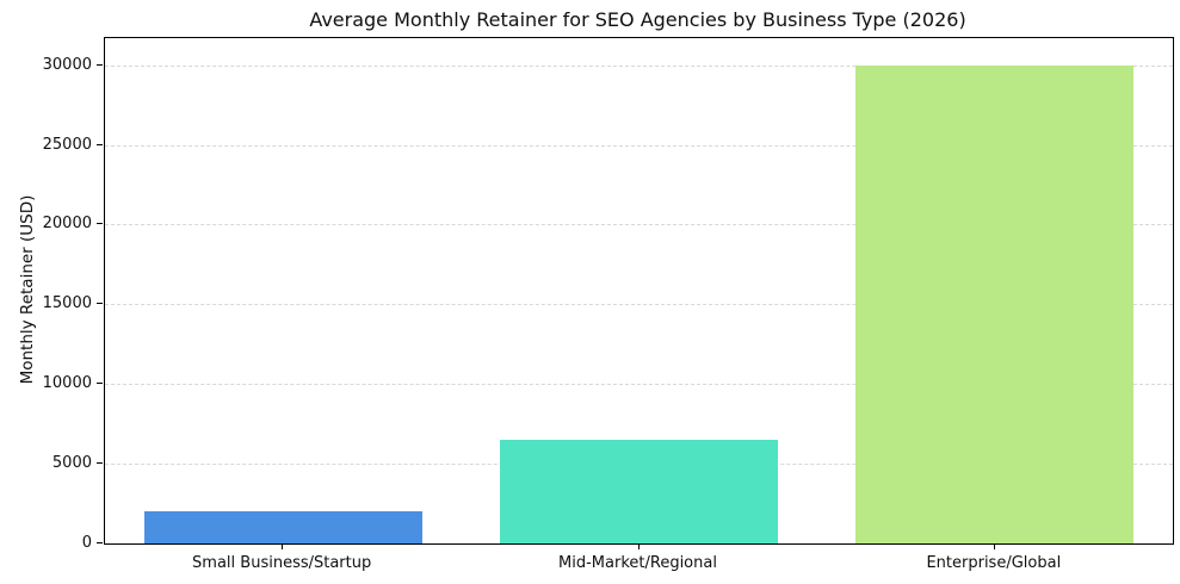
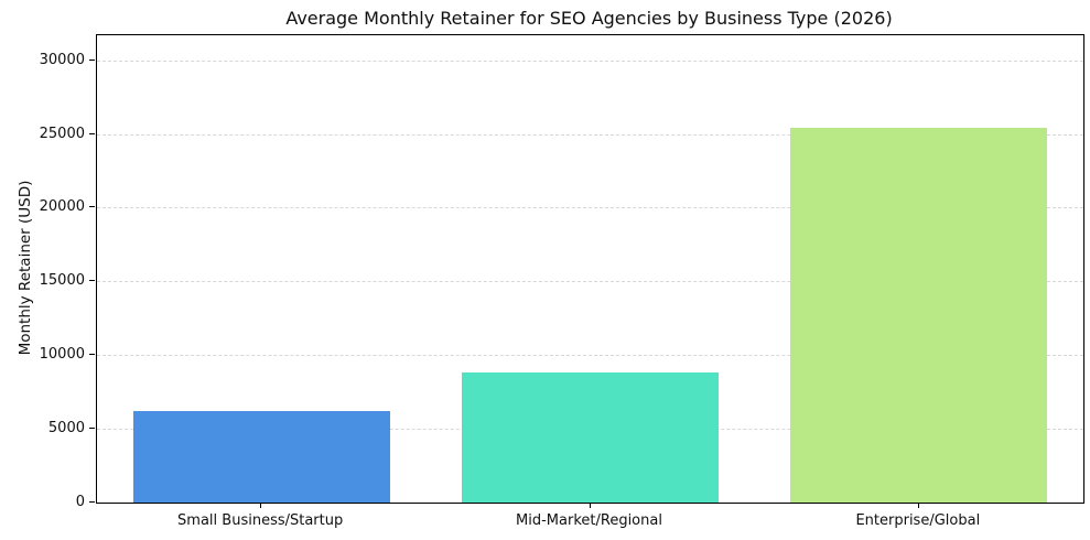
Small Business/Startup: 2000 -> 6200
Mid-Market/Regional: 6500 -> 8800
Enterprise/Global: 30000 -> 25400
